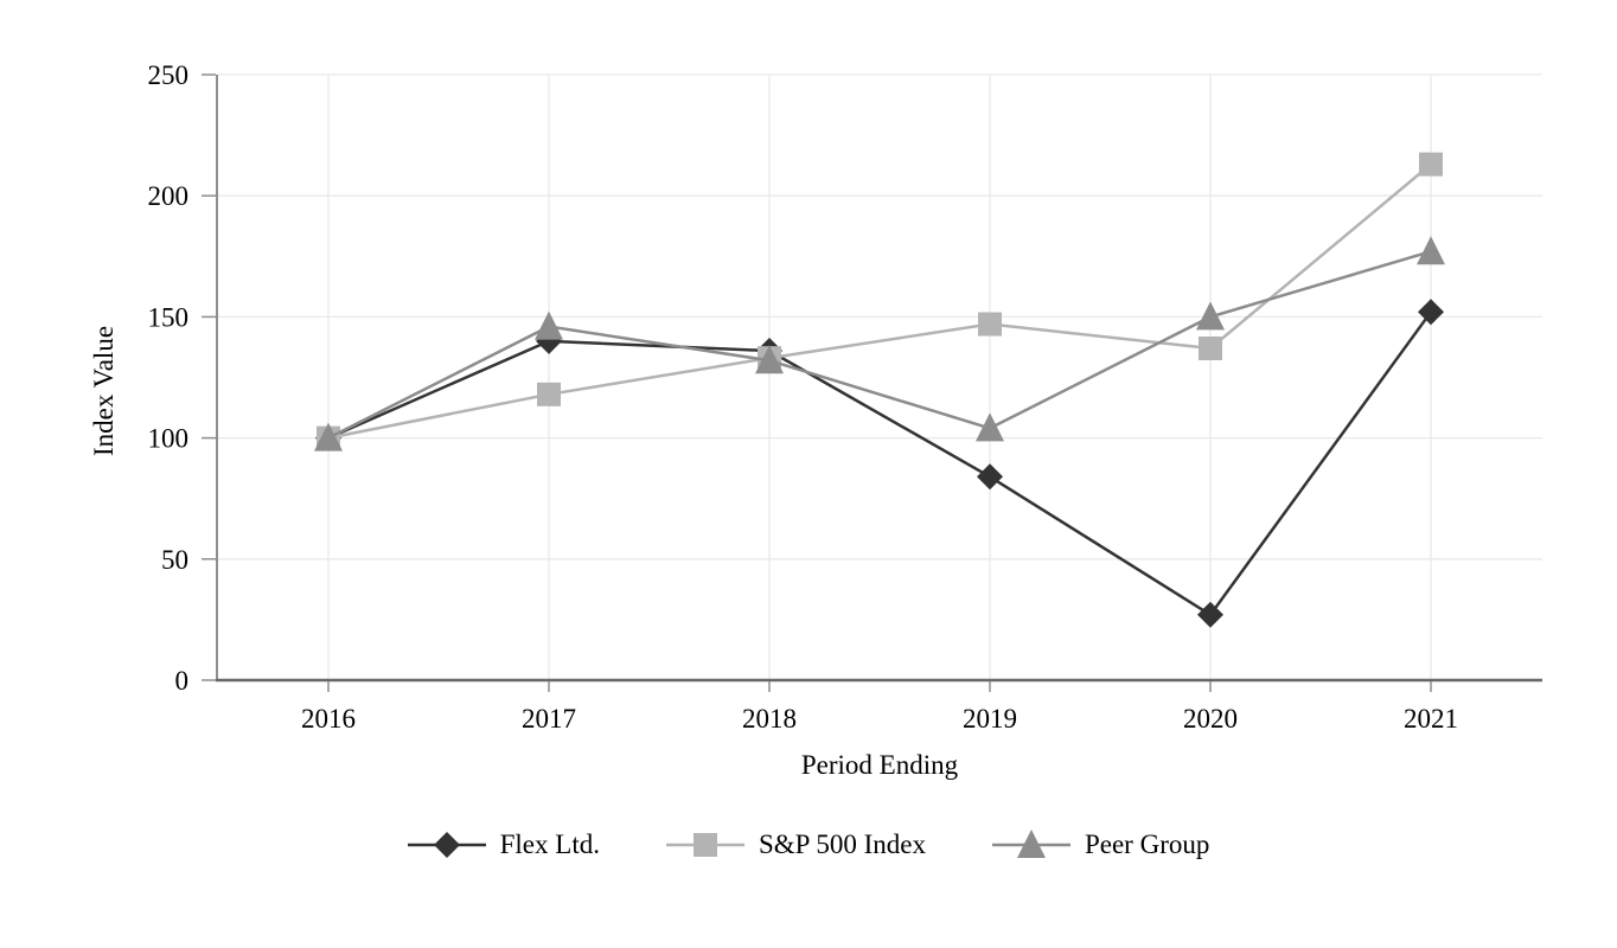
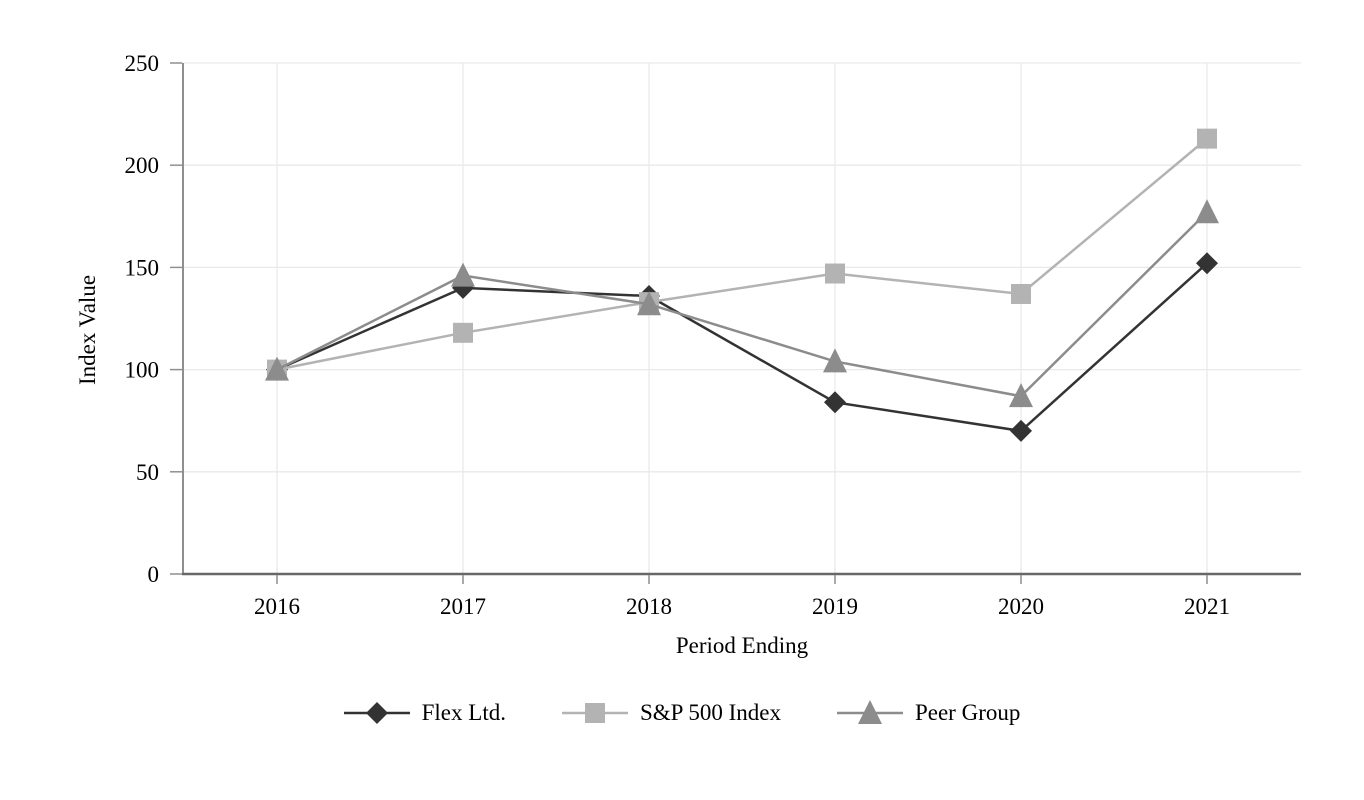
Flex Ltd./2020: 27 -> 70
Peer Group/2020: 150 -> 87
